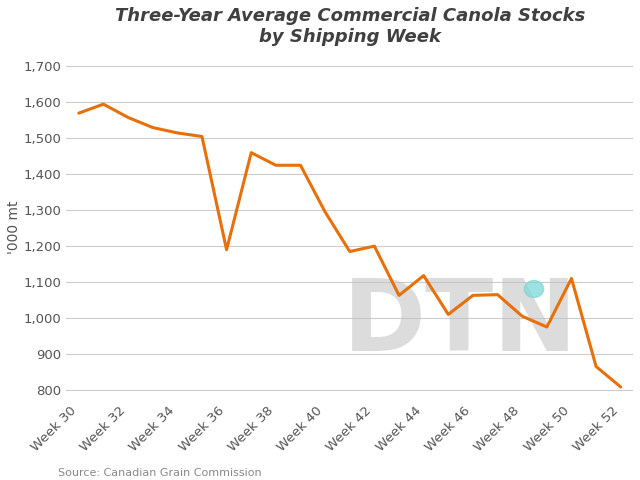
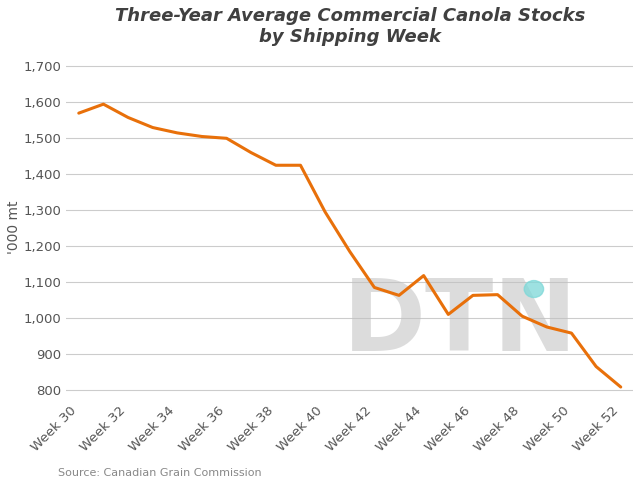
Week 36: 1,190 -> 1,500
Week 42: 1,200 -> 1,085
Week 50: 1,110 -> 958
